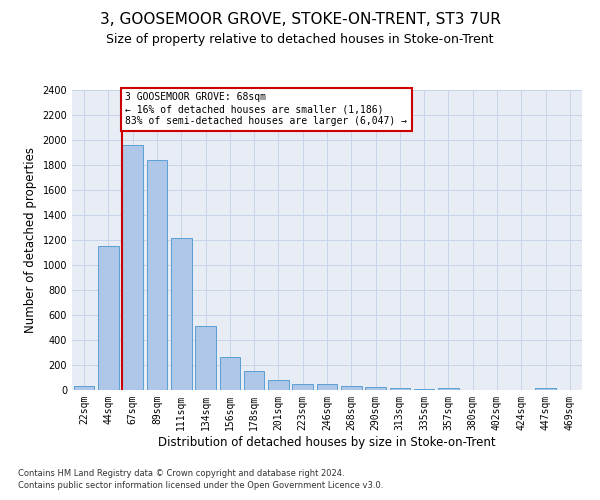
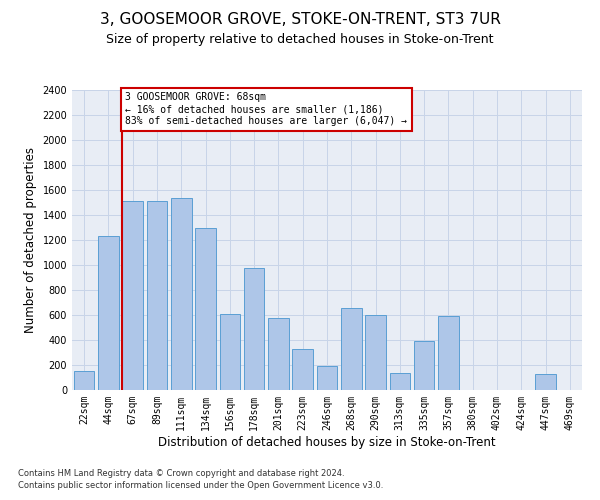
22sqm: 30 -> 150
44sqm: 1150 -> 1230
67sqm: 1960 -> 1510
89sqm: 1840 -> 1510
111sqm: 1220 -> 1540
134sqm: 510 -> 1300
156sqm: 260 -> 610
178sqm: 160 -> 980
201sqm: 80 -> 580
223sqm: 50 -> 330
246sqm: 40 -> 190
268sqm: 40 -> 660
290sqm: 20 -> 600
313sqm: 20 -> 140
335sqm: 10 -> 390
357sqm: 20 -> 590
447sqm: 20 -> 130
